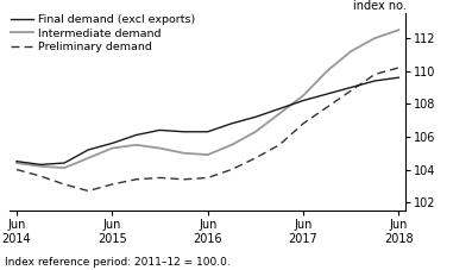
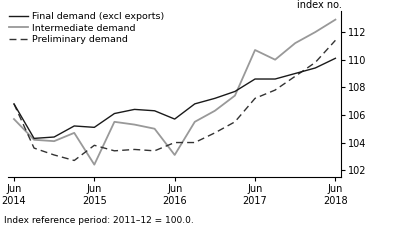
Final demand (excl exports)/Jun 2014: 104.5 -> 106.8
Intermediate demand/Jun 2014: 104.4 -> 105.7
Preliminary demand/Jun 2014: 104.0 -> 106.8
Final demand (excl exports)/Jun 2015: 105.6 -> 105.1
Intermediate demand/Jun 2015: 105.3 -> 102.4
Preliminary demand/Jun 2015: 103.1 -> 103.8
Final demand (excl exports)/Jun 2016: 106.3 -> 105.7
Intermediate demand/Jun 2016: 104.9 -> 103.1
Preliminary demand/Jun 2016: 103.5 -> 104.0
Final demand (excl exports)/Jun 2017: 108.2 -> 108.6
Intermediate demand/Jun 2017: 108.5 -> 110.7
Preliminary demand/Jun 2017: 106.8 -> 107.2
Final demand (excl exports)/Jun 2018: 109.6 -> 110.1
Intermediate demand/Jun 2018: 112.5 -> 112.9
Preliminary demand/Jun 2018: 110.2 -> 111.4
